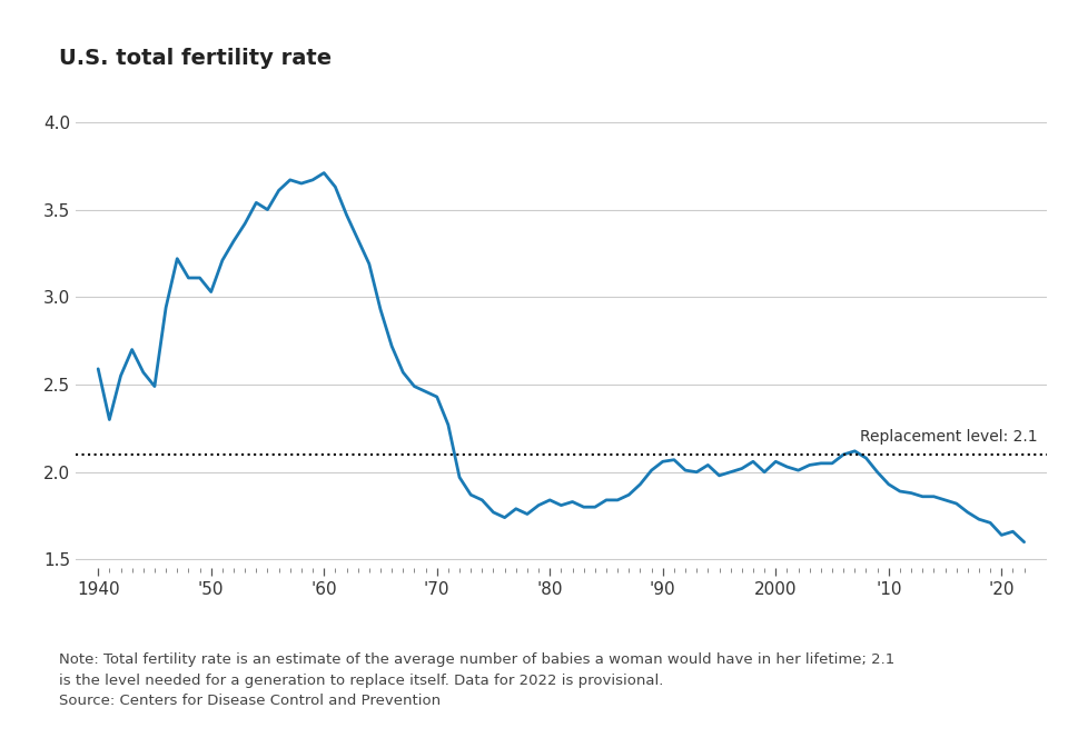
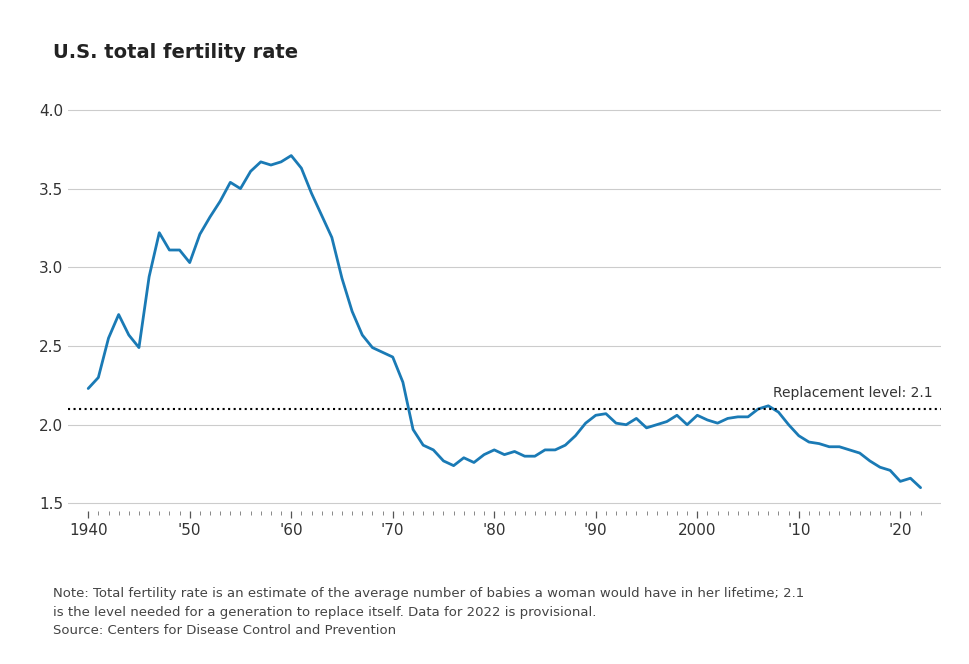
1940: 2.59 -> 2.23
